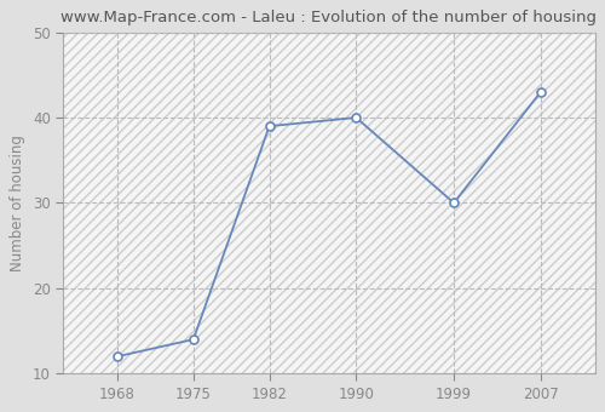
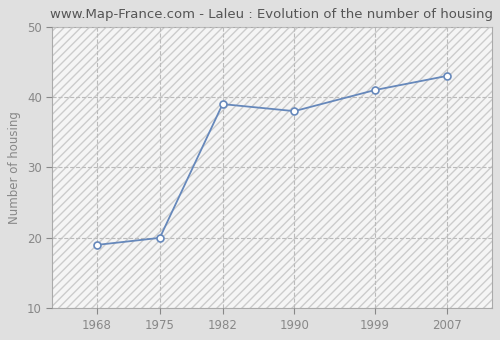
1968: 12 -> 19
1975: 14 -> 20
1990: 40 -> 38
1999: 30 -> 41
